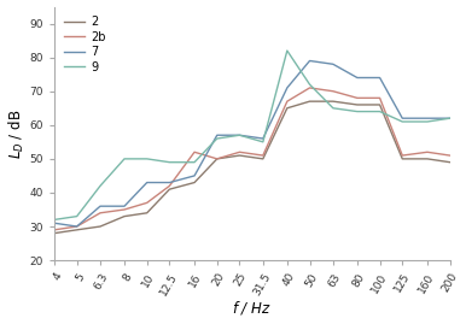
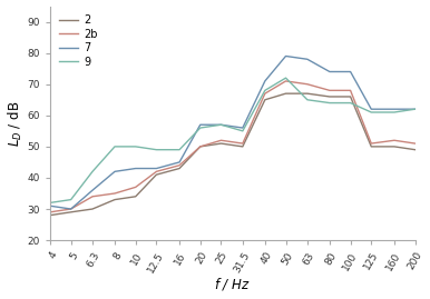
7/8: 36 -> 42
2b/16: 52 -> 44
9/40: 82 -> 68
